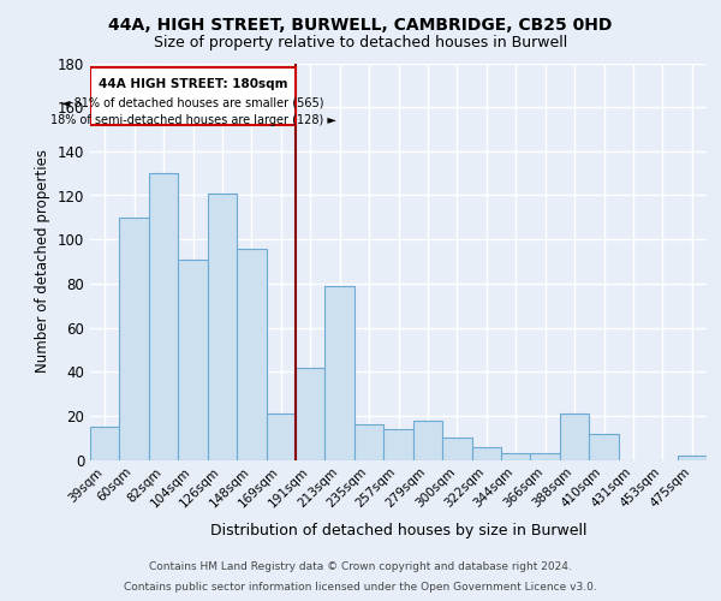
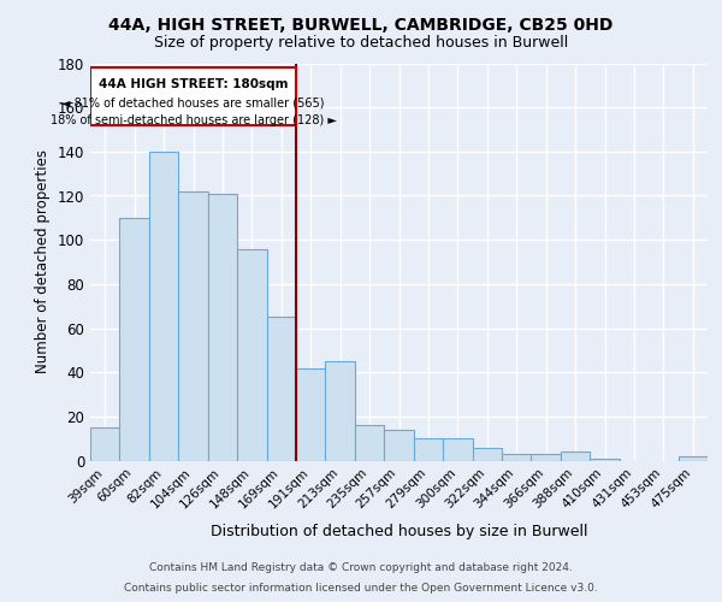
82sqm: 130 -> 140
104sqm: 91 -> 122
169sqm: 21 -> 65
213sqm: 79 -> 45
279sqm: 18 -> 10
388sqm: 21 -> 4
410sqm: 12 -> 1
